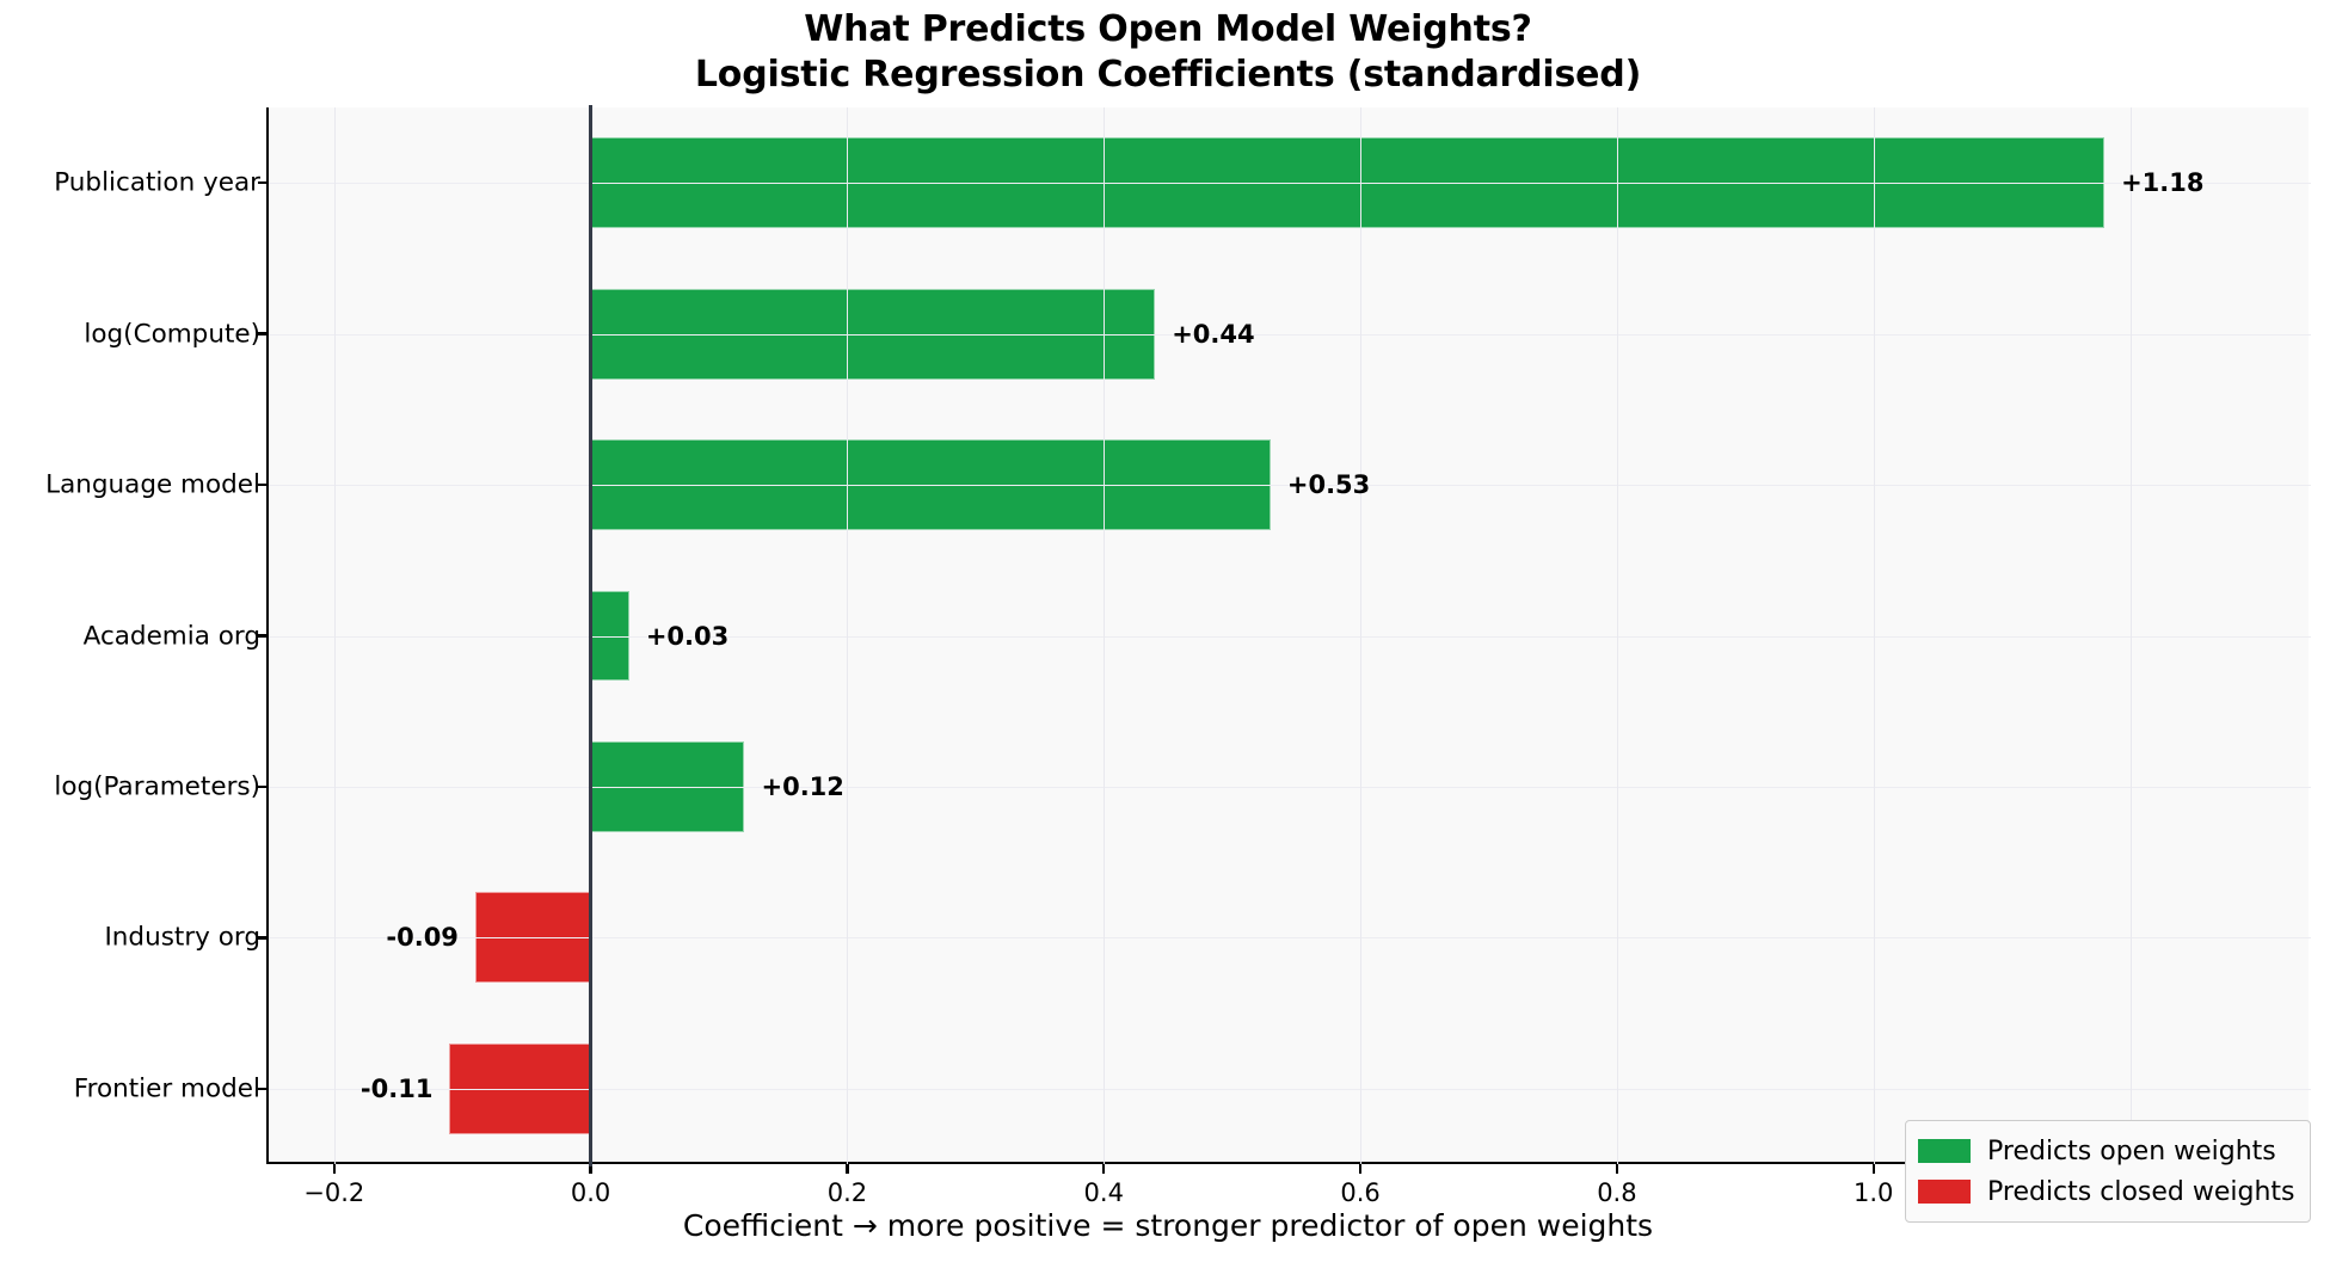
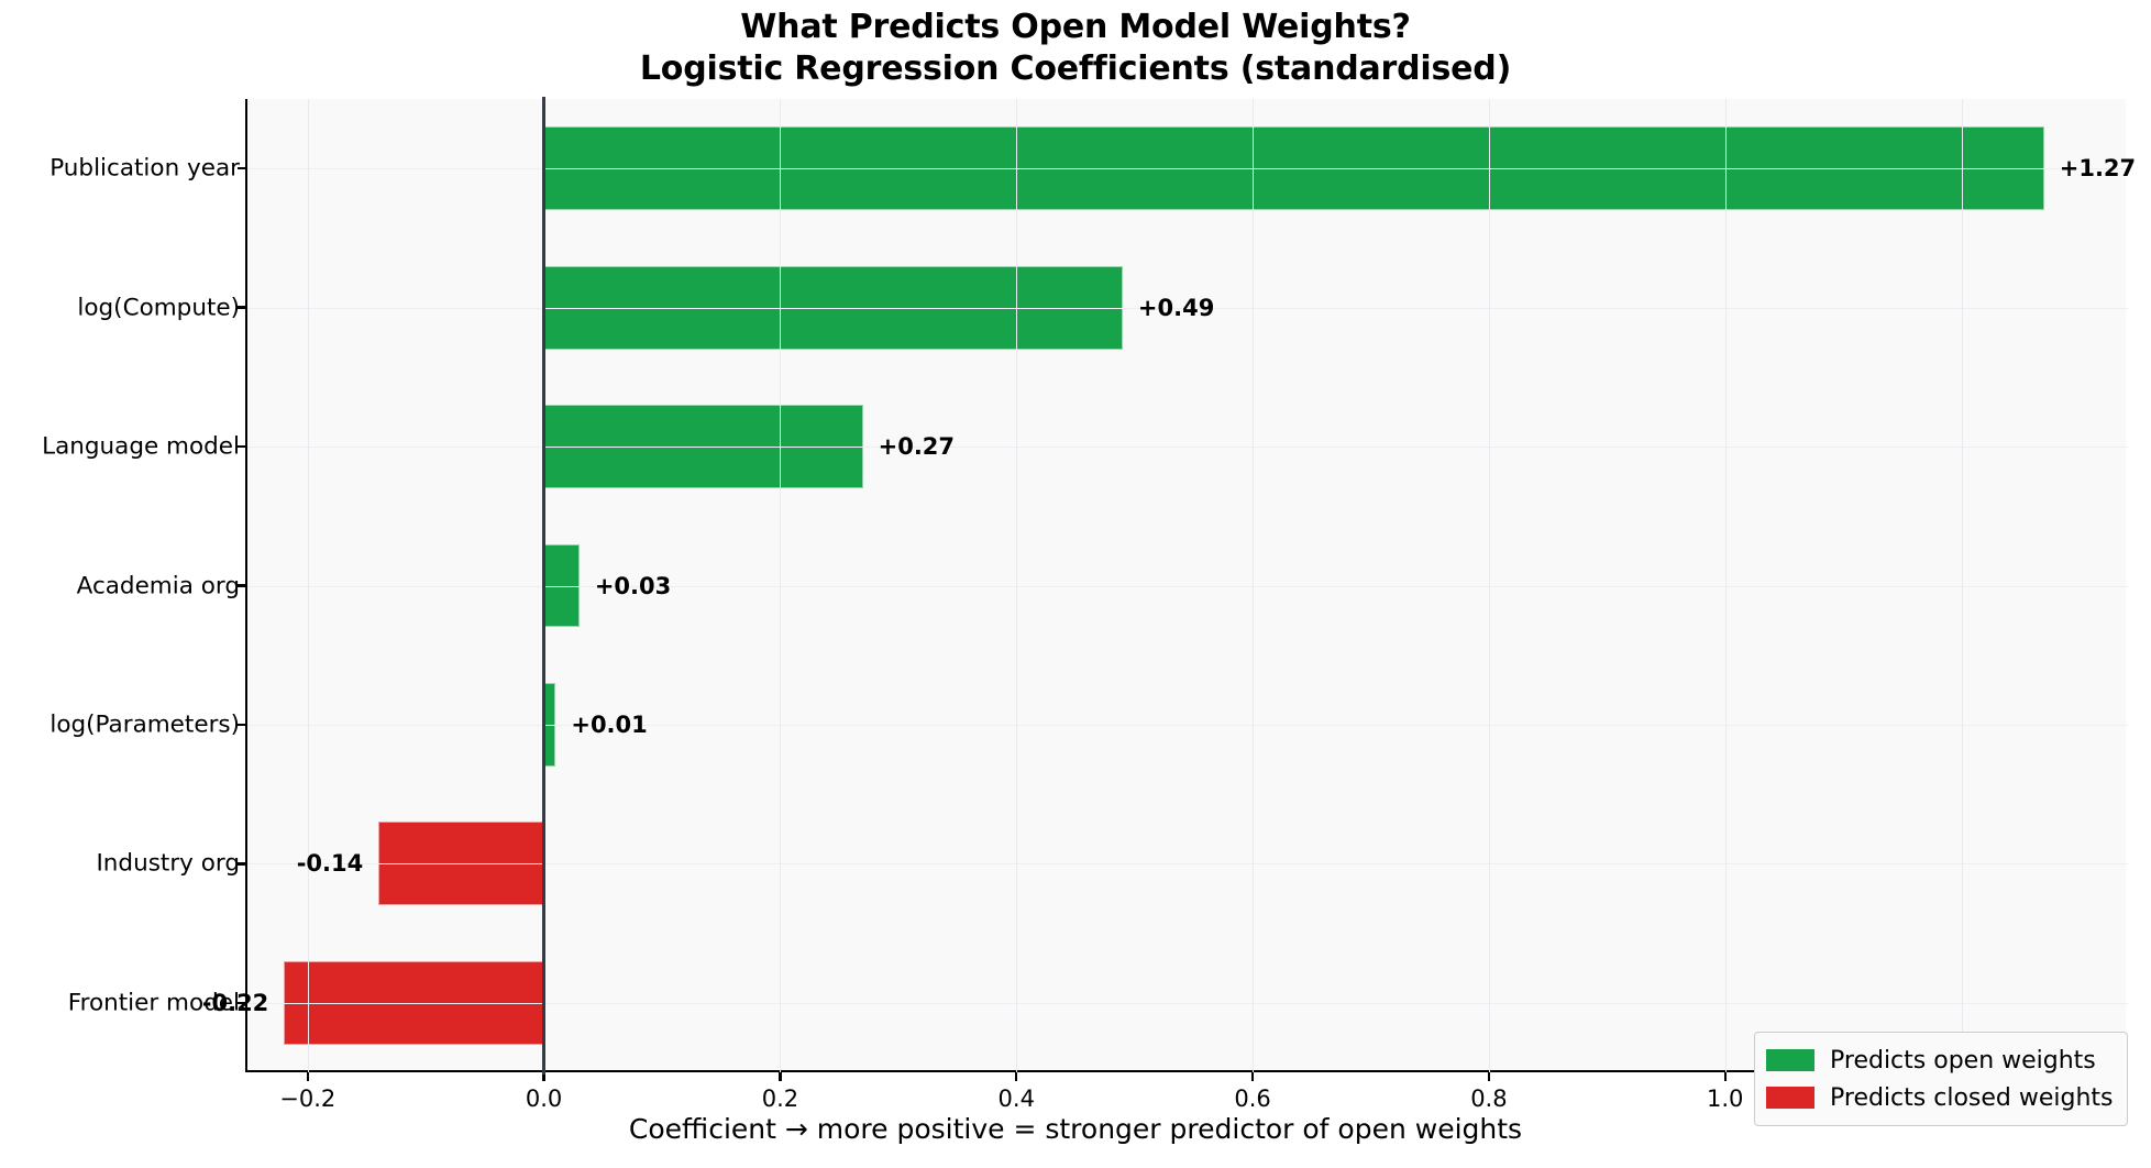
Publication year: +1.18 -> +1.27
log(Compute): +0.44 -> +0.49
Language model: +0.53 -> +0.27
log(Parameters): +0.12 -> +0.01
Industry org: -0.09 -> -0.14
Frontier model: -0.11 -> -0.22
